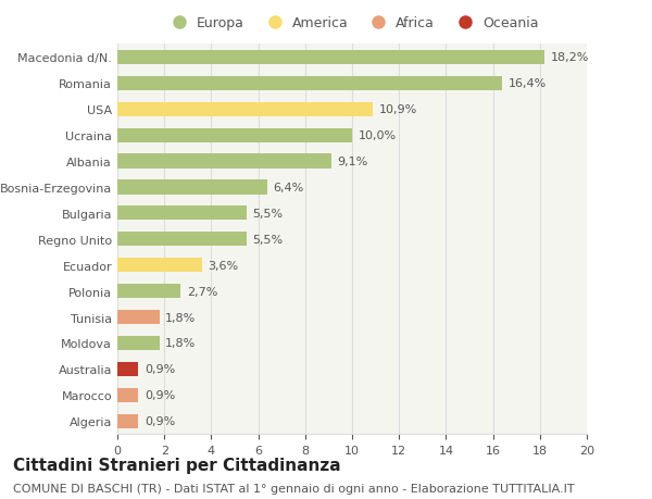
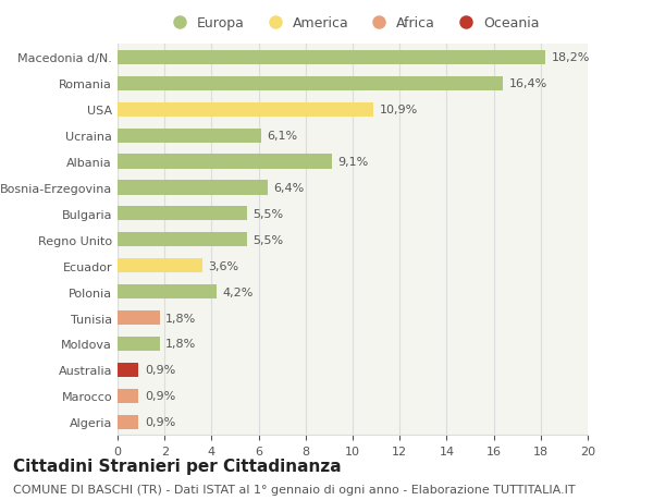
Ucraina: 10,0% -> 6,1%
Polonia: 2,7% -> 4,2%
